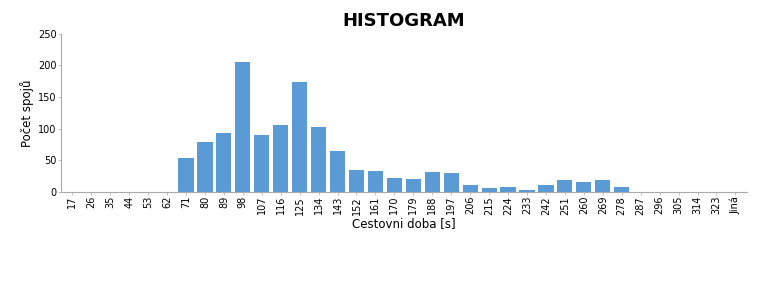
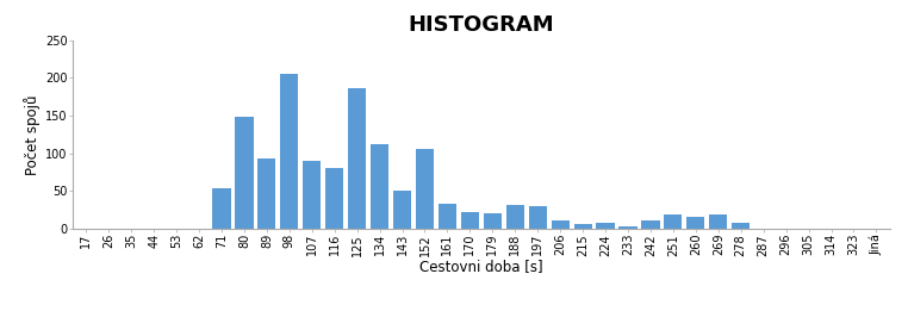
80: 79 -> 148
116: 106 -> 80
125: 174 -> 186
134: 102 -> 112
143: 64 -> 50
152: 35 -> 106
